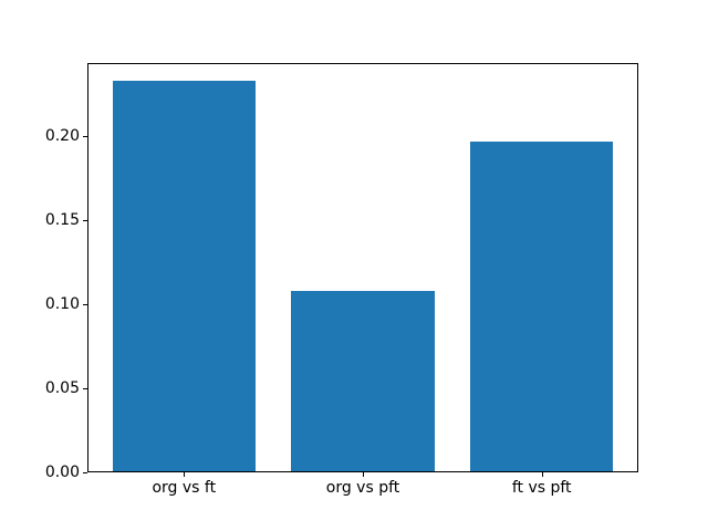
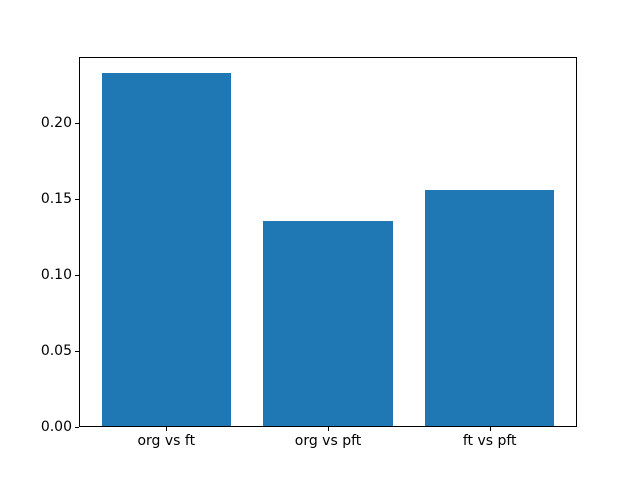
org vs pft: 0.107 -> 0.135
ft vs pft: 0.196 -> 0.155
